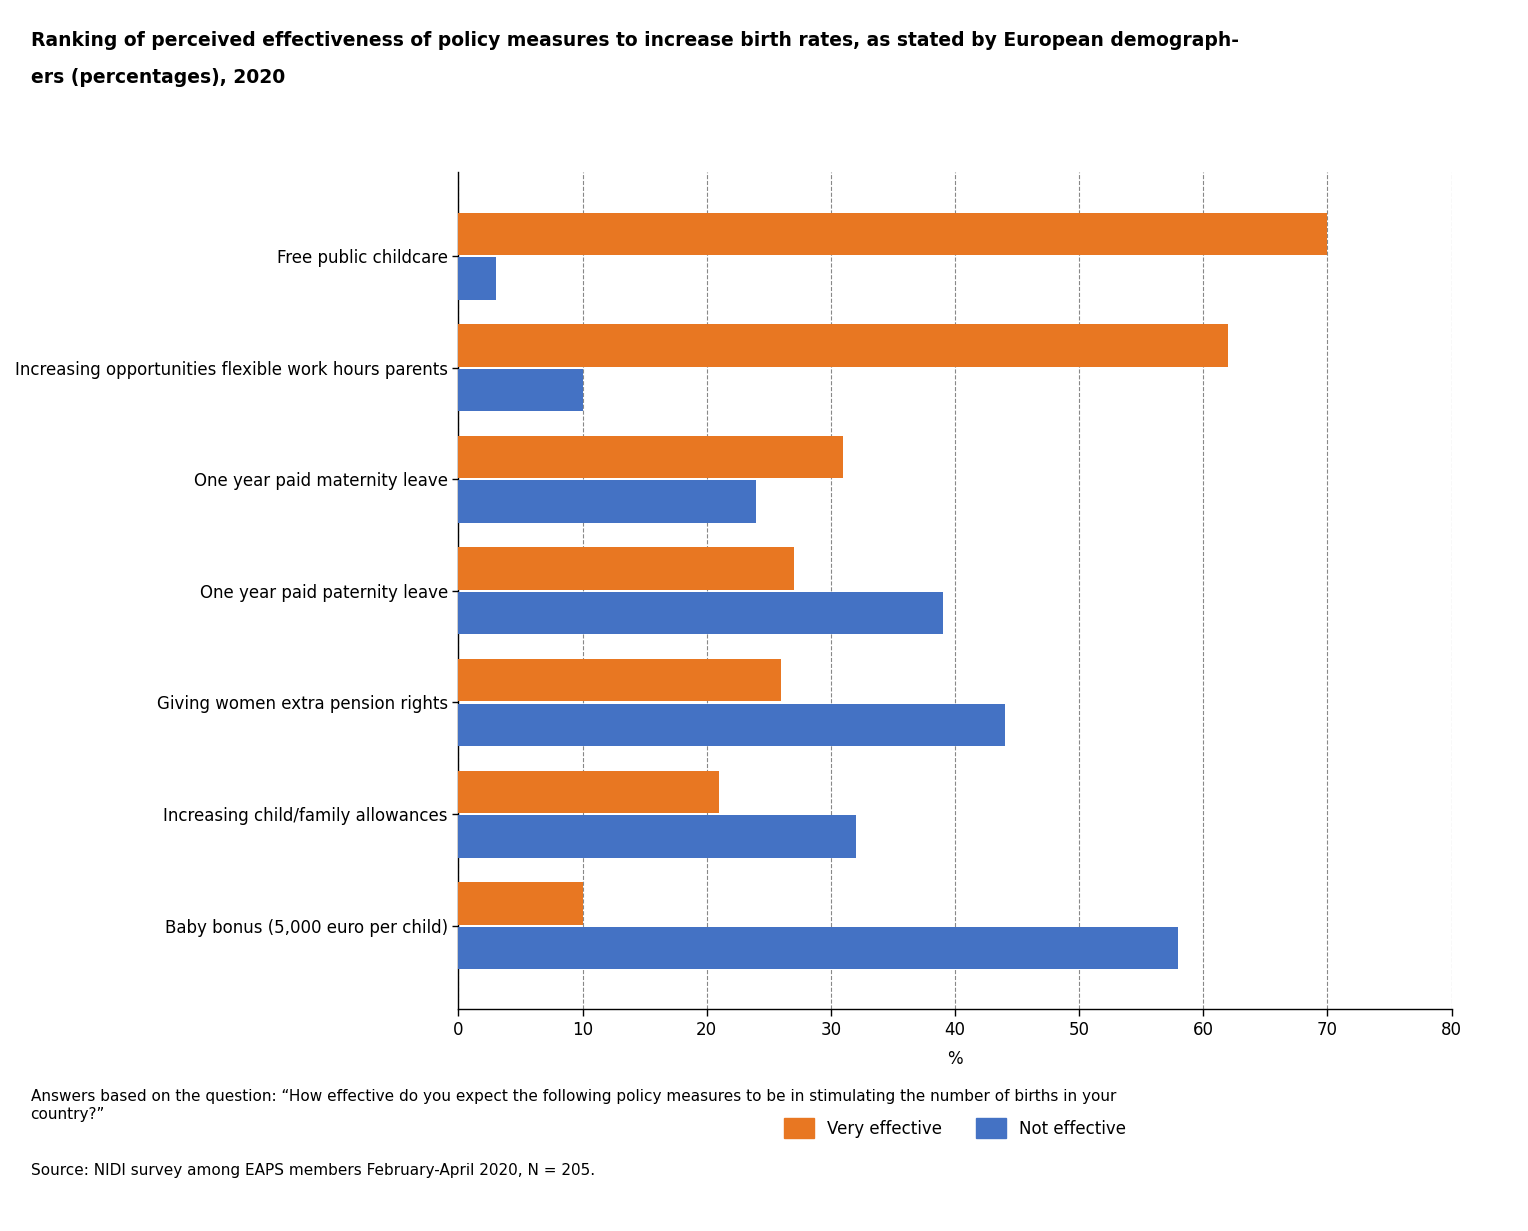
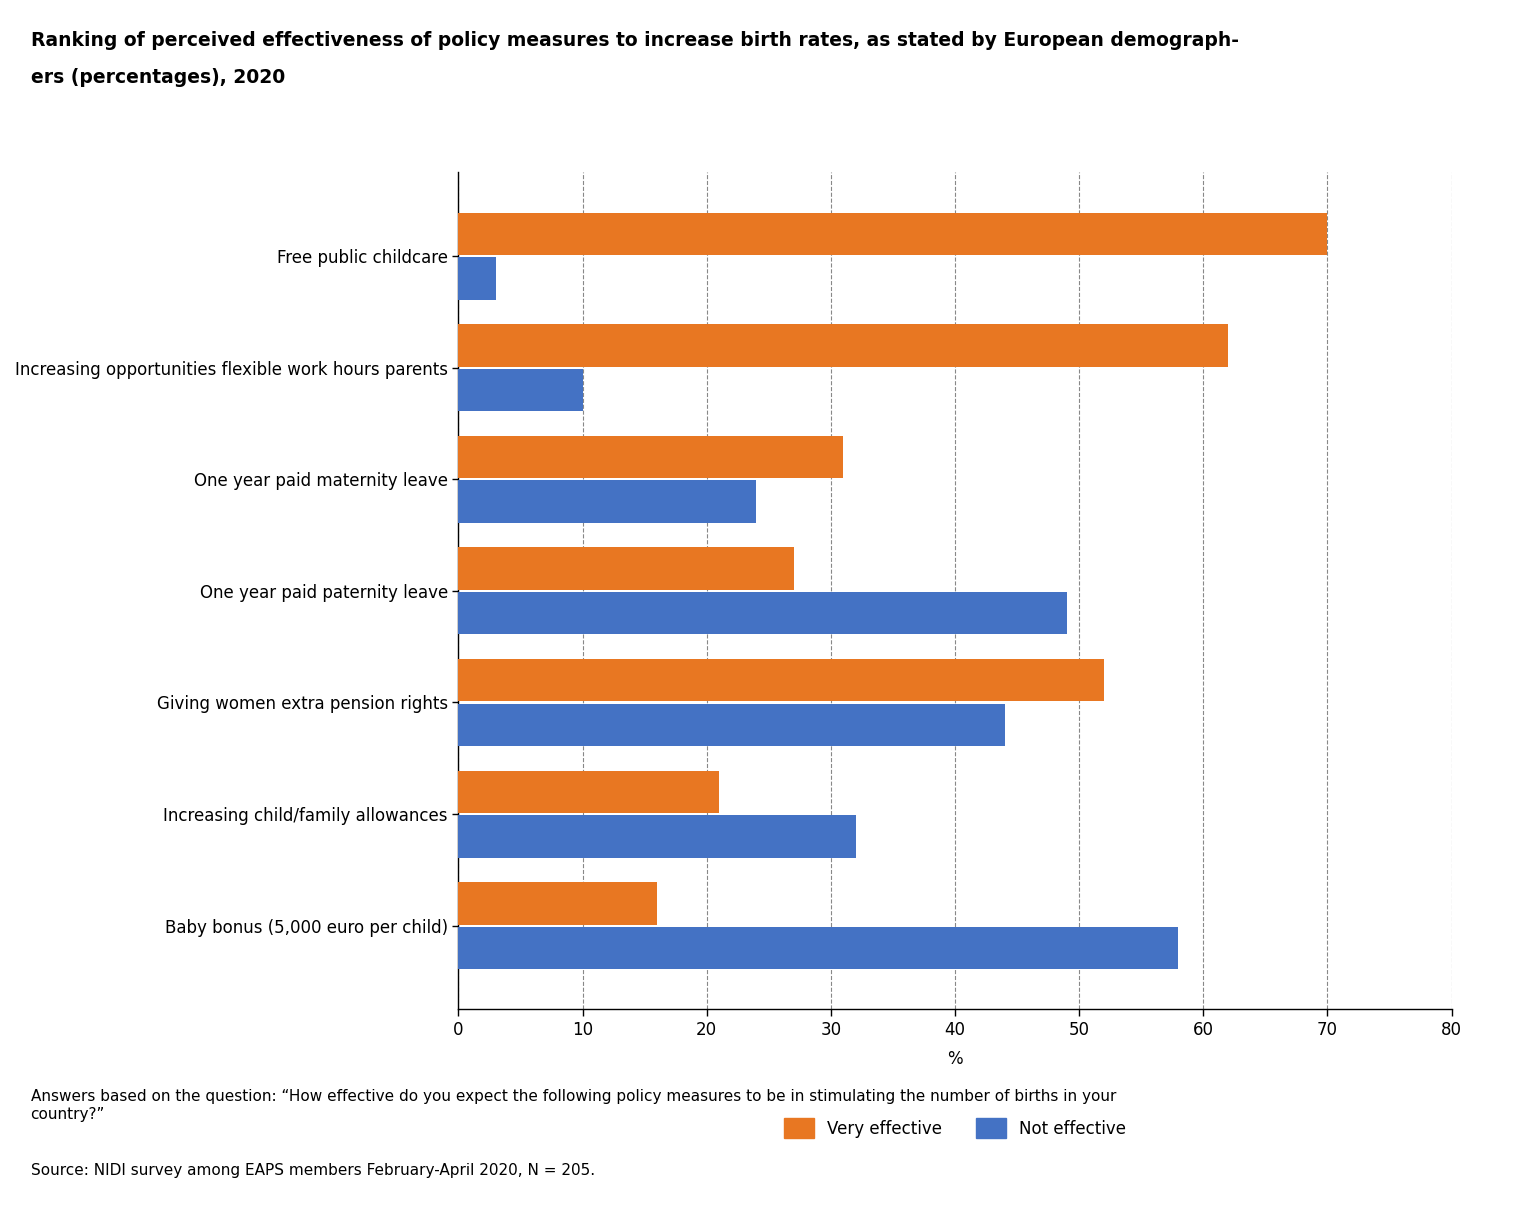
Not effective/One year paid paternity leave: 39 -> 49
Very effective/Giving women extra pension rights: 26 -> 52
Very effective/Baby bonus (5,000 euro per child): 10 -> 16
